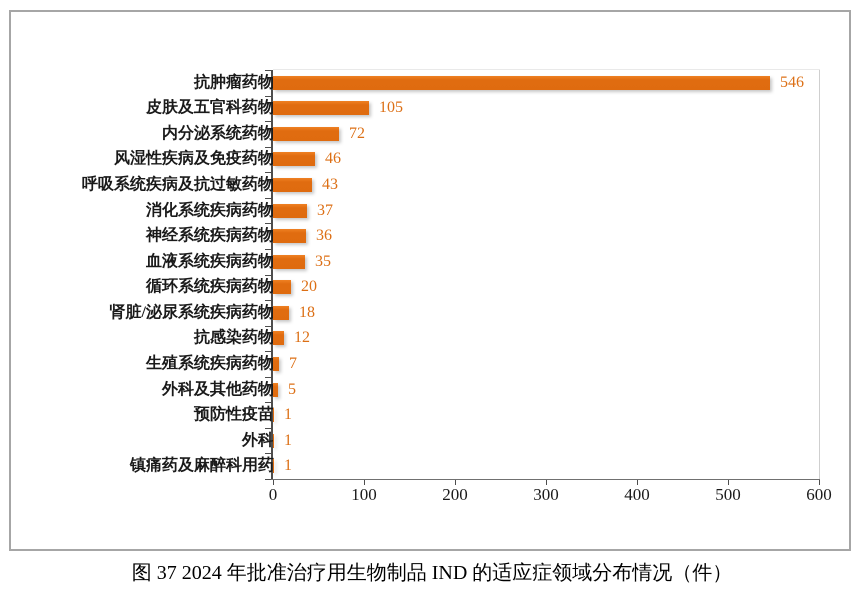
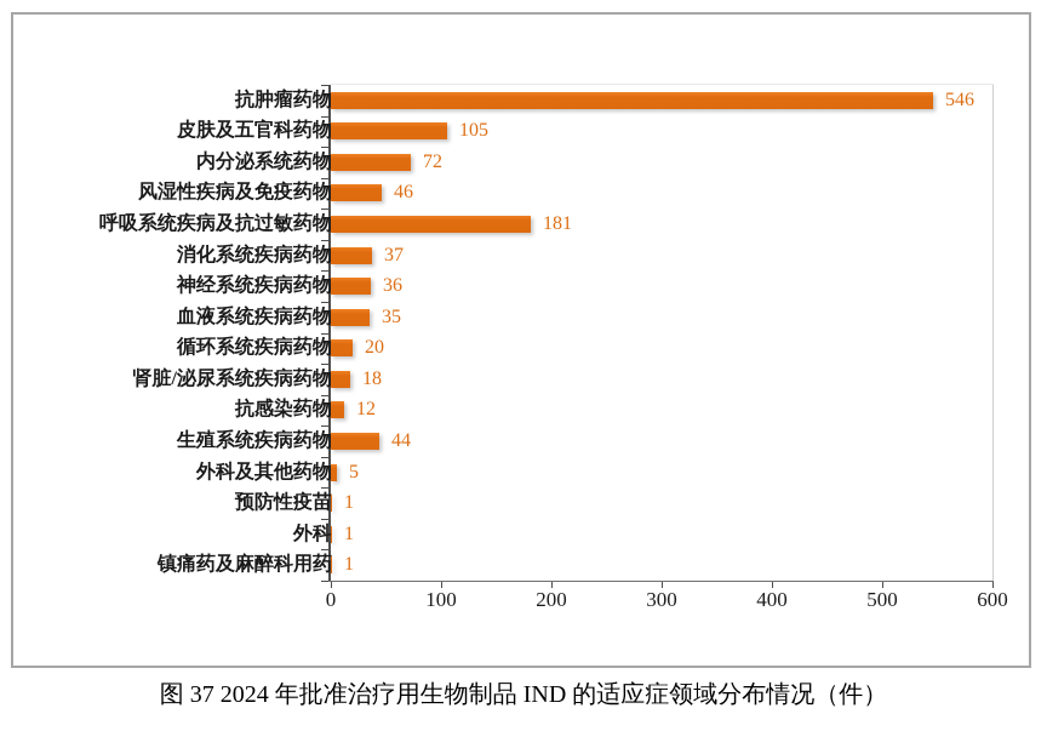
呼吸系统疾病及抗过敏药物: 43 -> 181
生殖系统疾病药物: 7 -> 44
